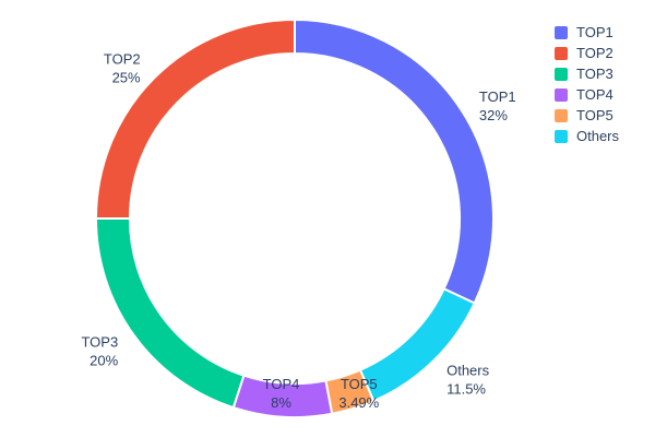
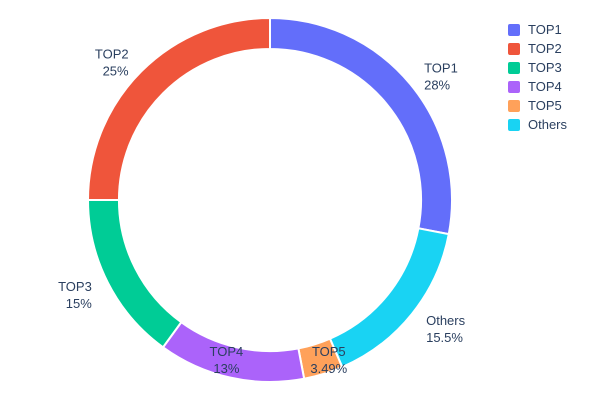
TOP1: 32% -> 28%
Others: 11.5% -> 15.5%
TOP4: 8% -> 13%
TOP3: 20% -> 15%
